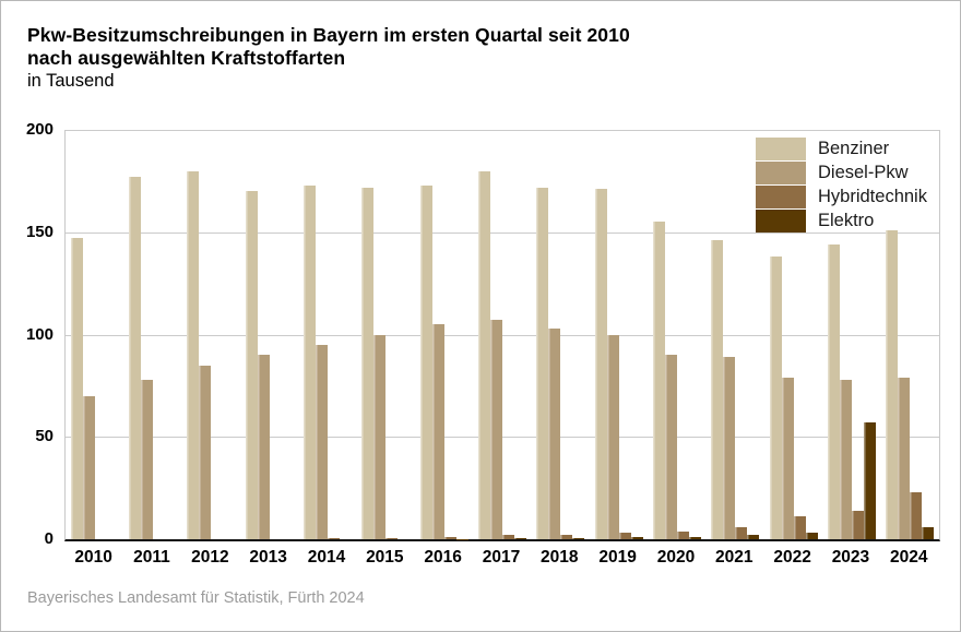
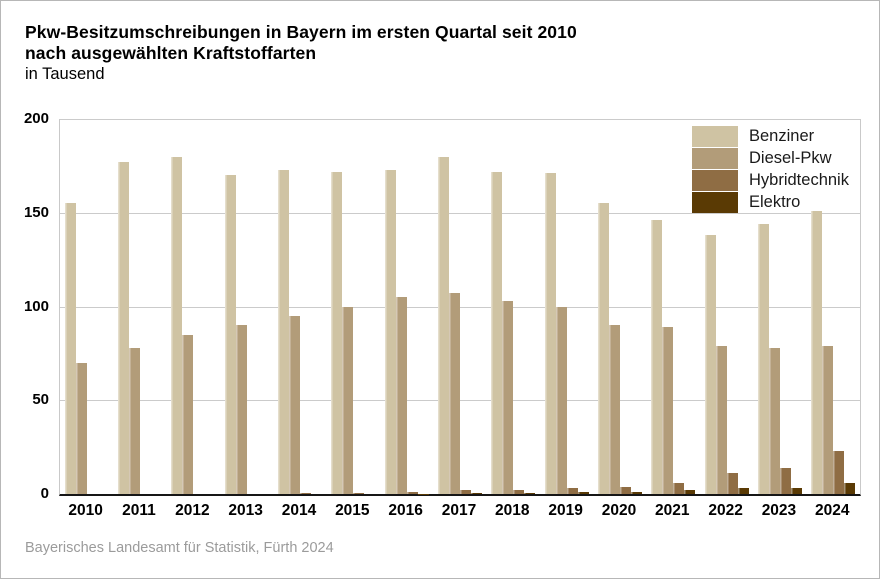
Benziner/2010: 147 -> 155
Elektro/2023: 57 -> 3
